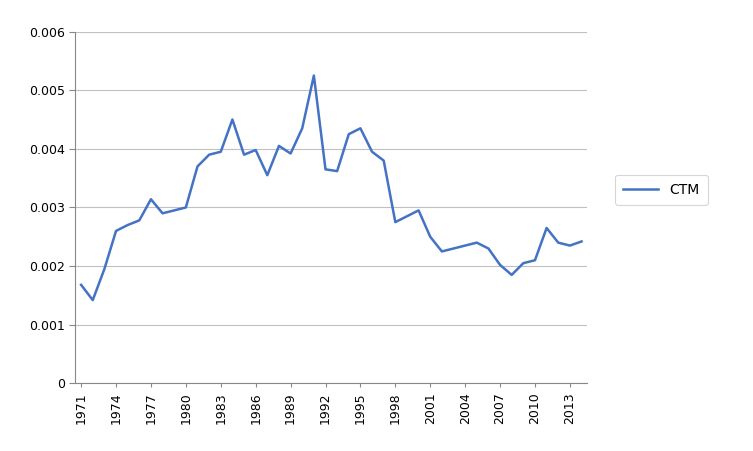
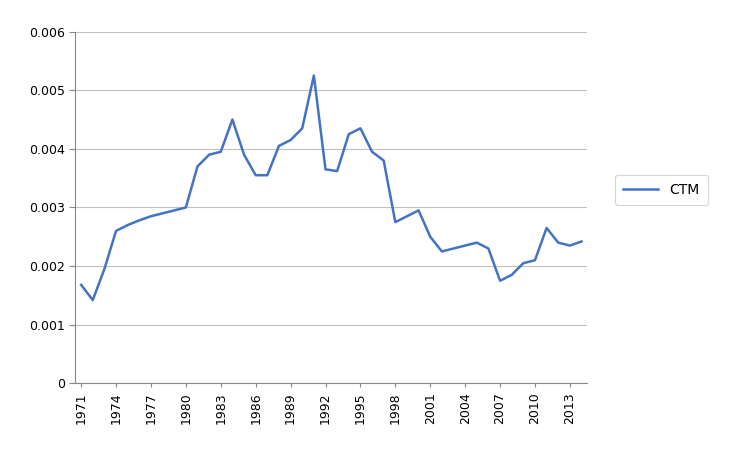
1977: 0.00314 -> 0.00285
1986: 0.00398 -> 0.00355
1989: 0.00392 -> 0.00415
2007: 0.00202 -> 0.00175
